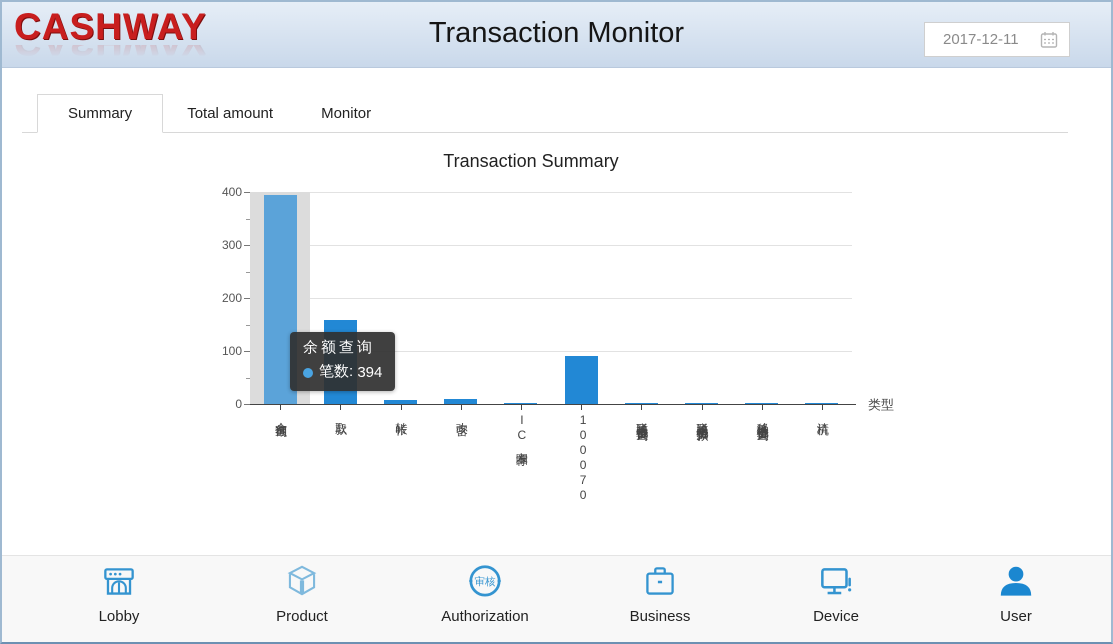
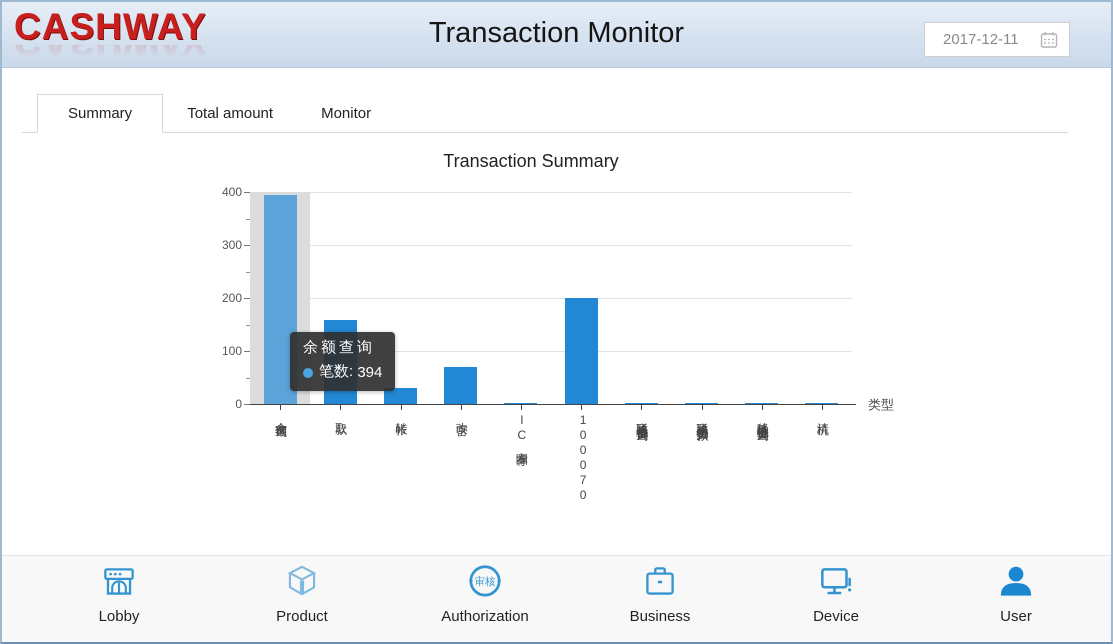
转帐: 10 -> 30
改密: 10 -> 70
100070: 90 -> 200
